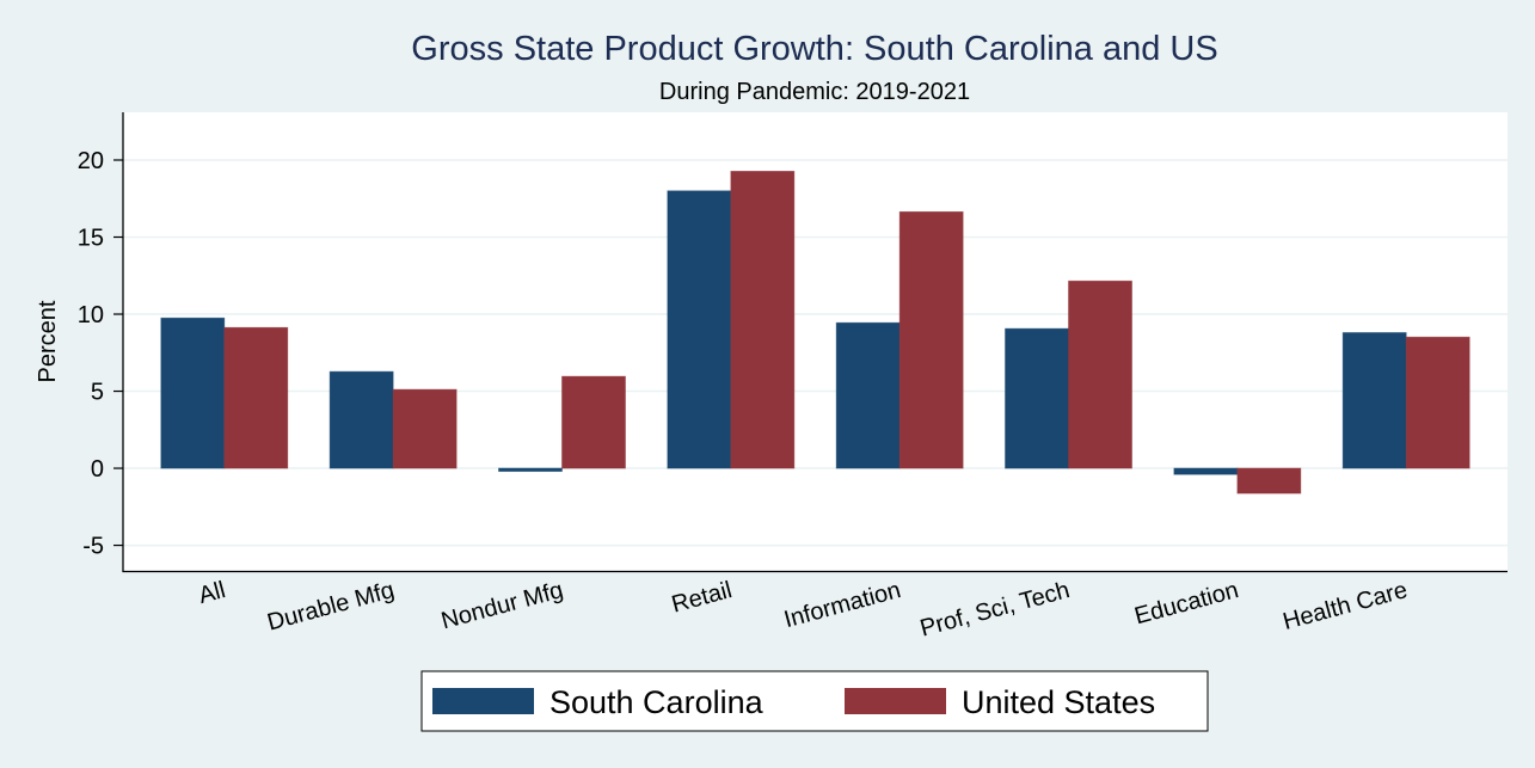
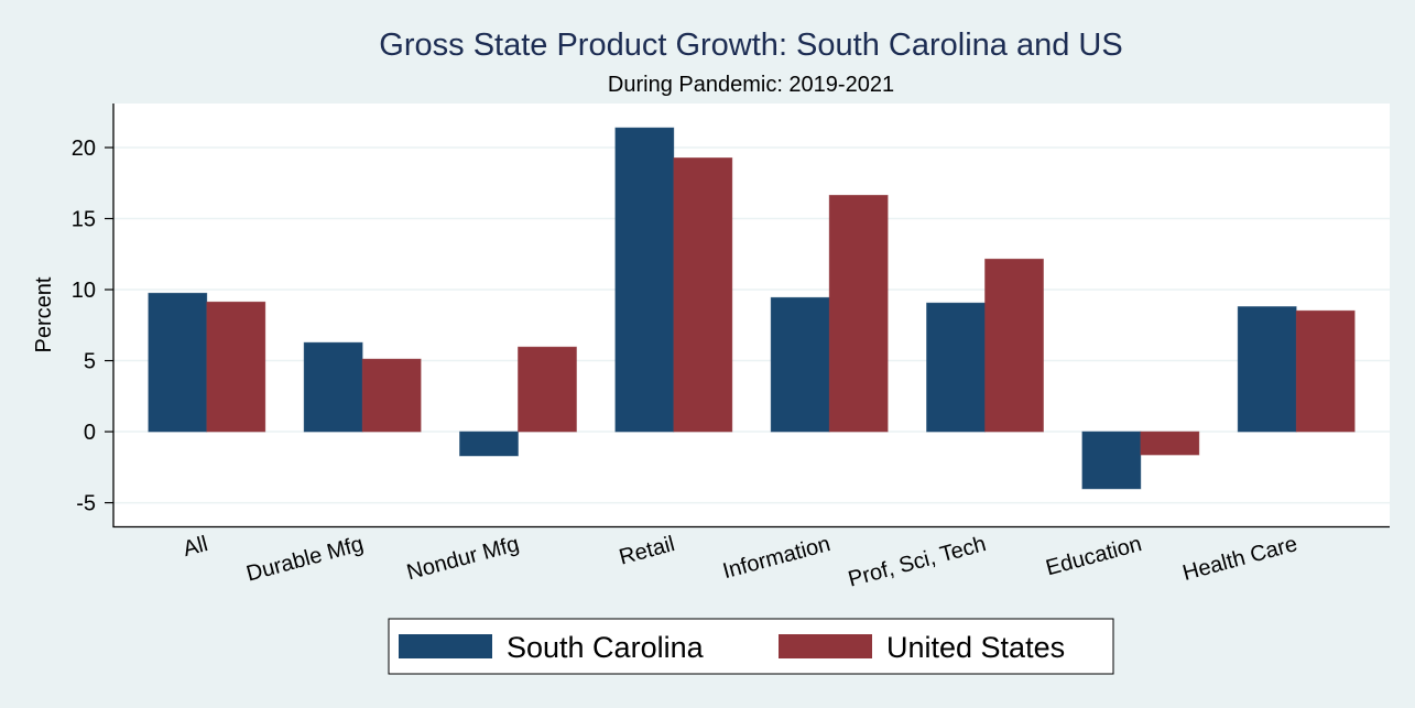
South Carolina/Nondur Mfg: -0.2 -> -1.7
South Carolina/Retail: 18.0 -> 21.4
South Carolina/Education: -0.4 -> -4.0
